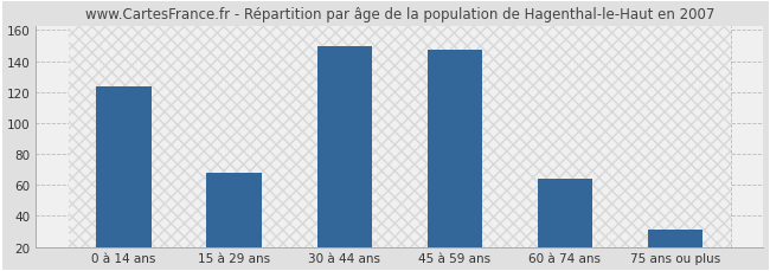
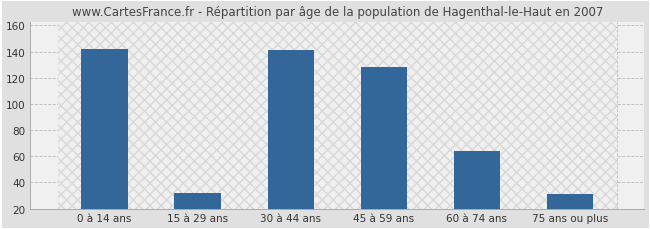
0 à 14 ans: 124 -> 142
15 à 29 ans: 68 -> 32
30 à 44 ans: 150 -> 141
45 à 59 ans: 147 -> 128
